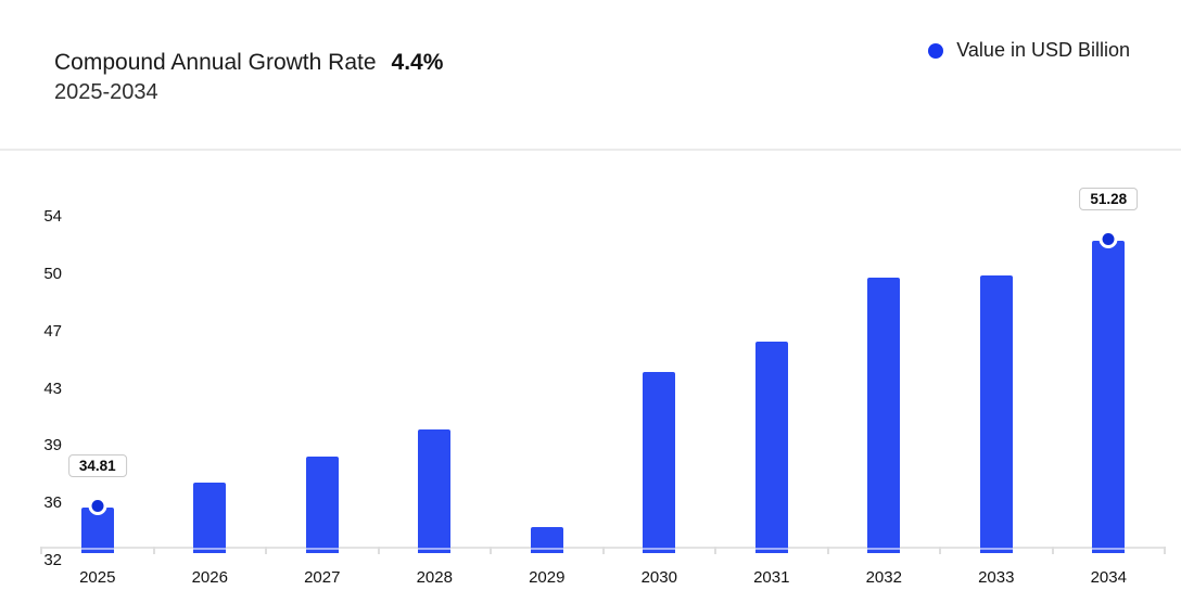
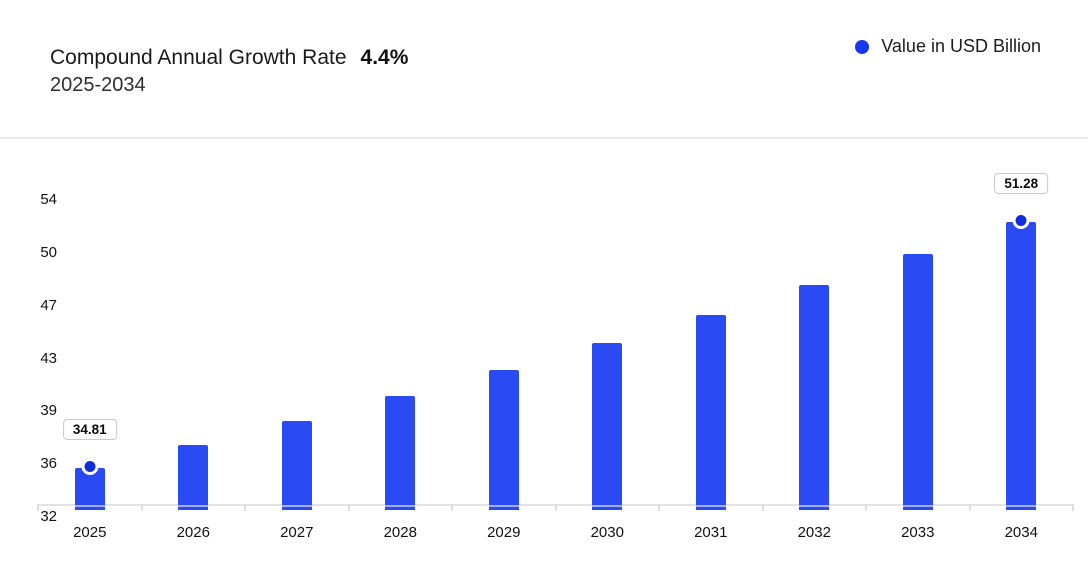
2029: 33.6 -> 41.4
2032: 49.0 -> 47.0
